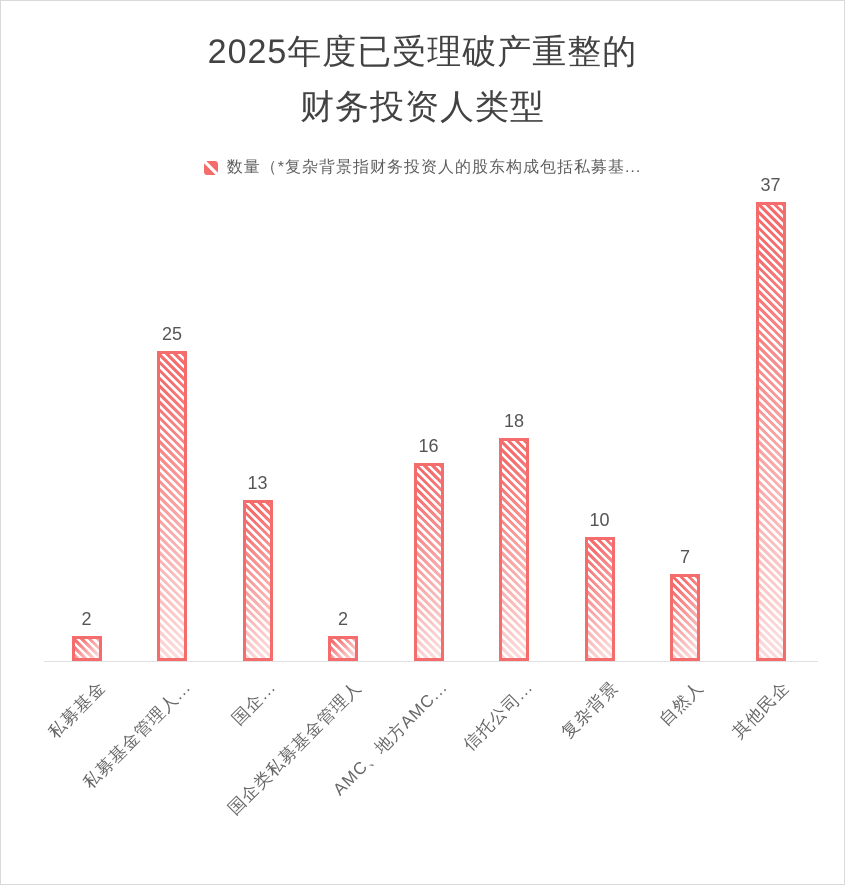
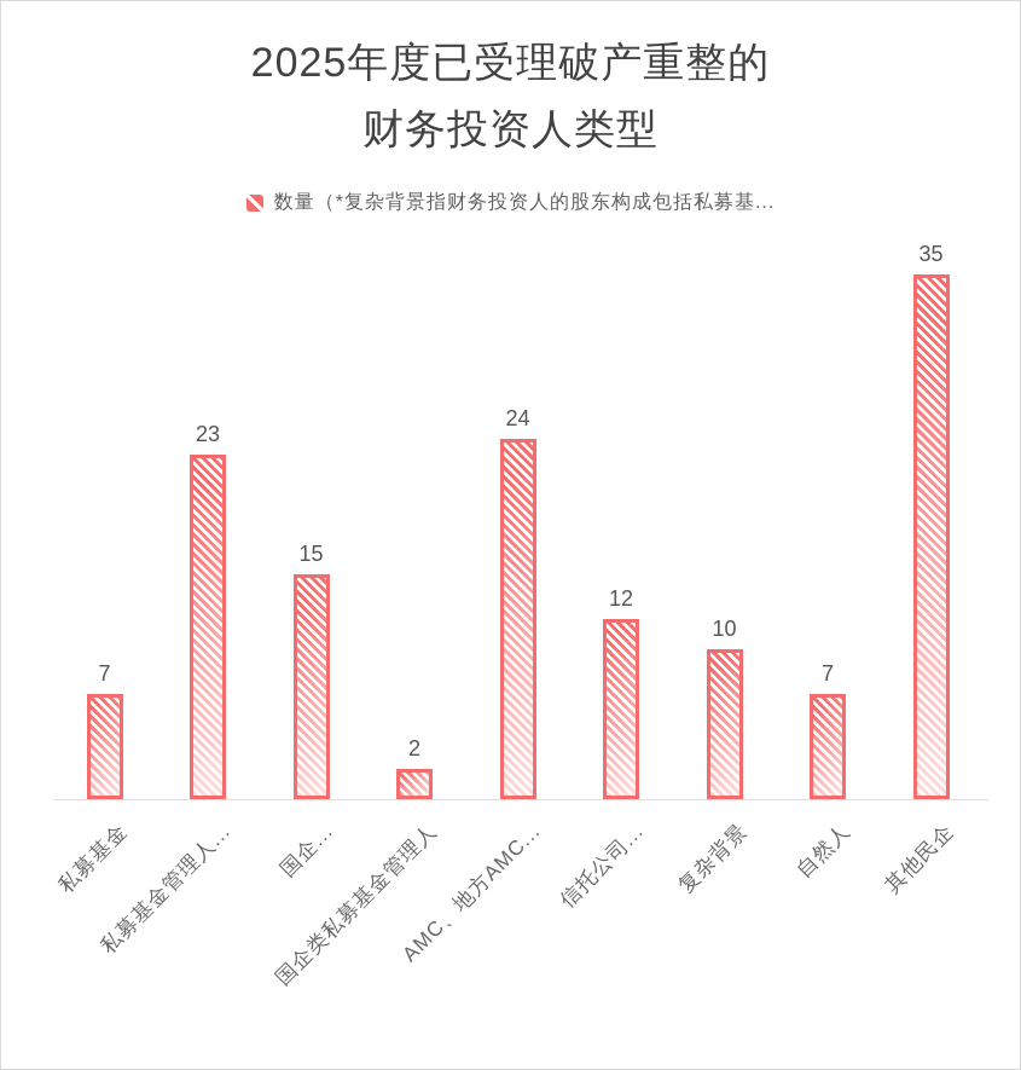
私募基金: 2 -> 7
私募基金管理人...: 25 -> 23
国企...: 13 -> 15
AMC、地方AMC...: 16 -> 24
信托公司...: 18 -> 12
其他民企: 37 -> 35
